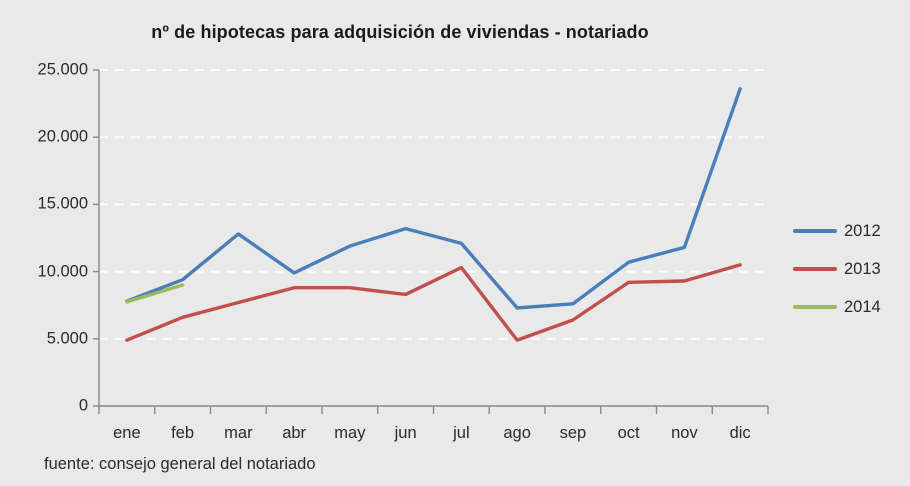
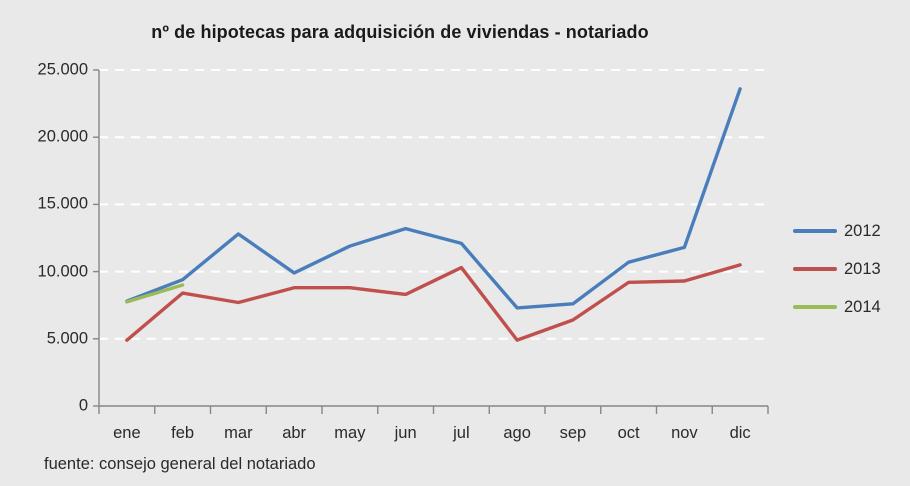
2013/feb: 6600 -> 8400
